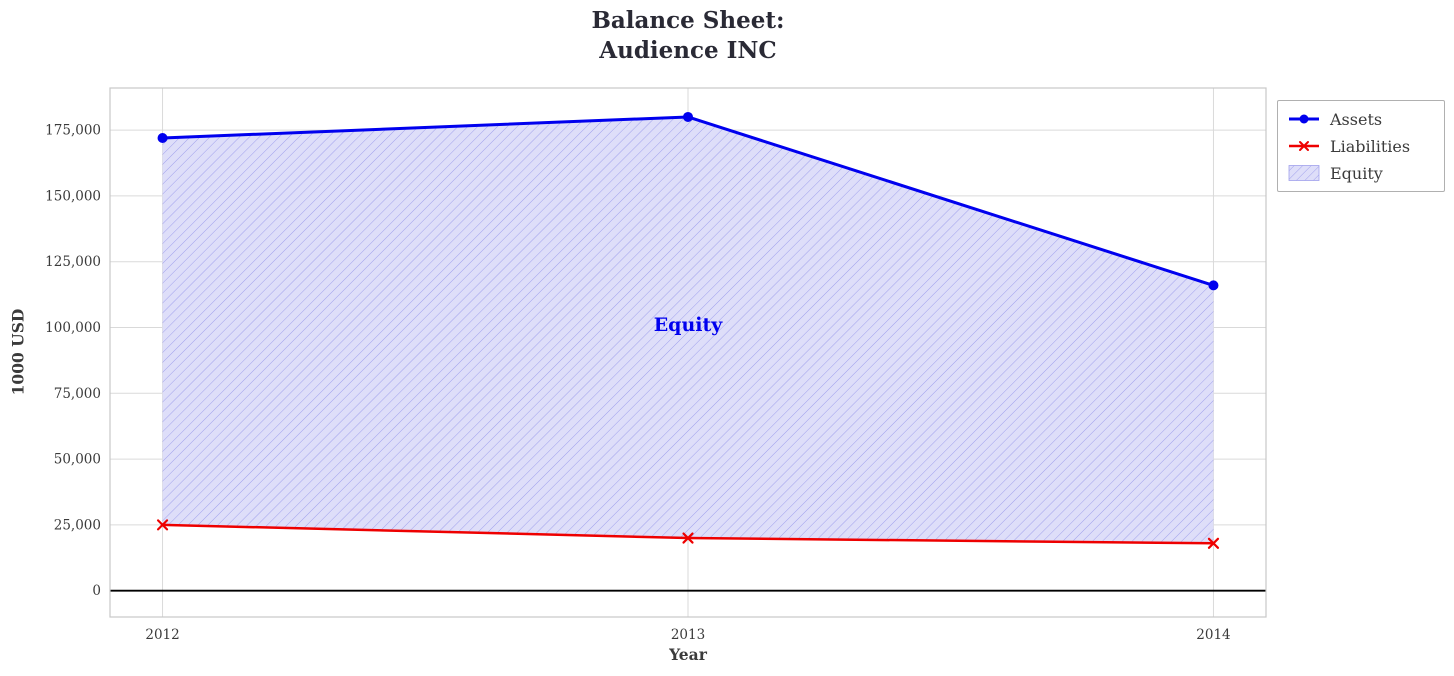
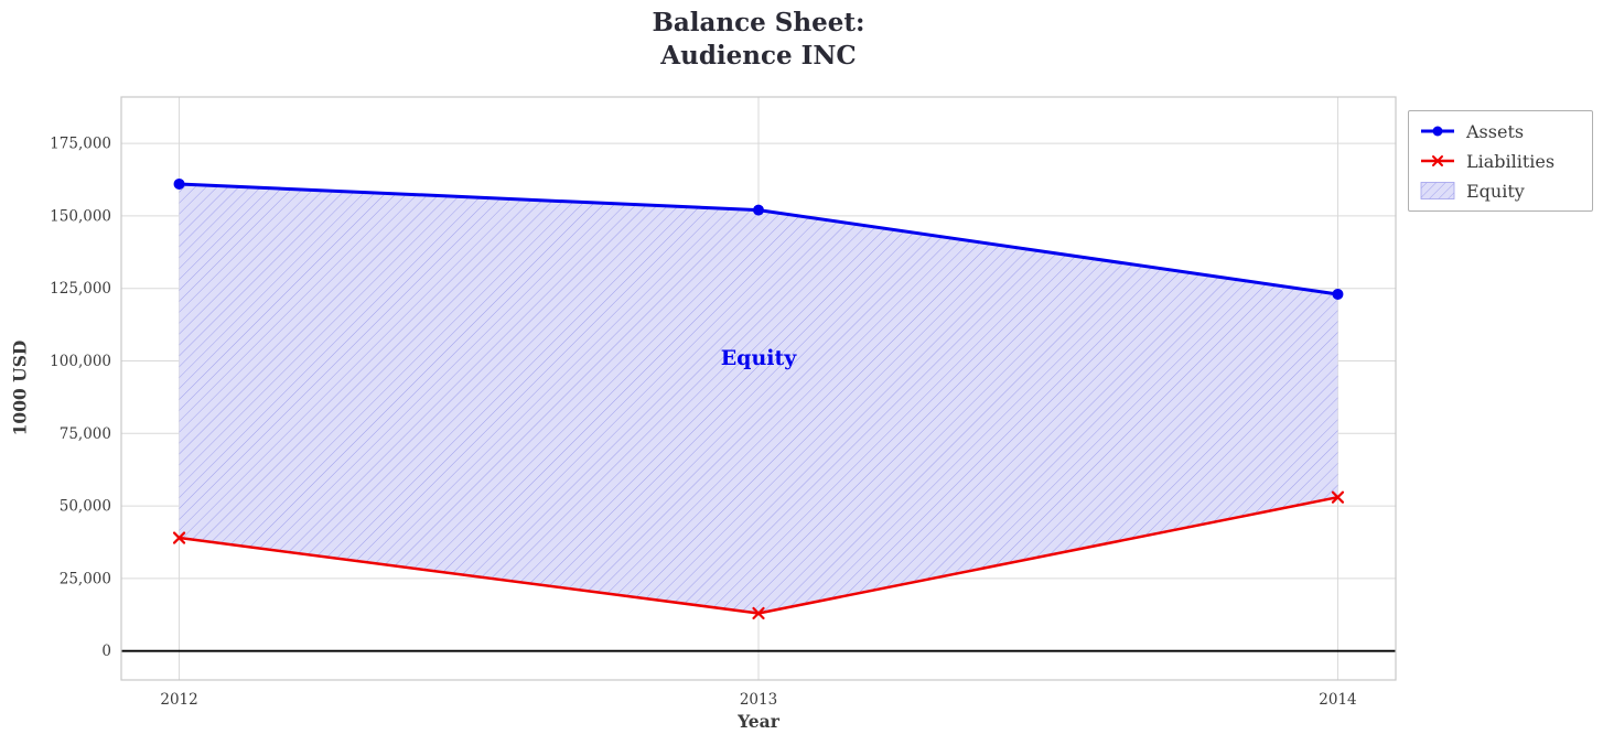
Assets/2012: 172000 -> 161000
Liabilities/2012: 25000 -> 39000
Assets/2013: 180000 -> 152000
Liabilities/2013: 20000 -> 13000
Assets/2014: 116000 -> 123000
Liabilities/2014: 18000 -> 53000
